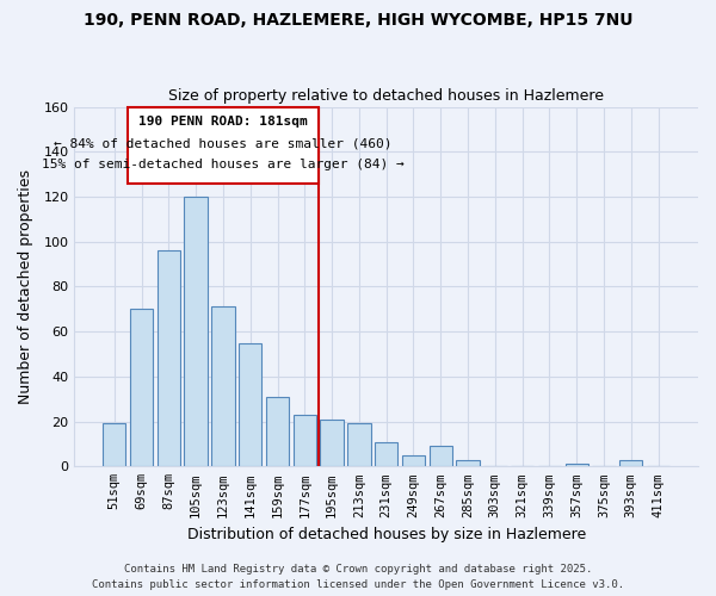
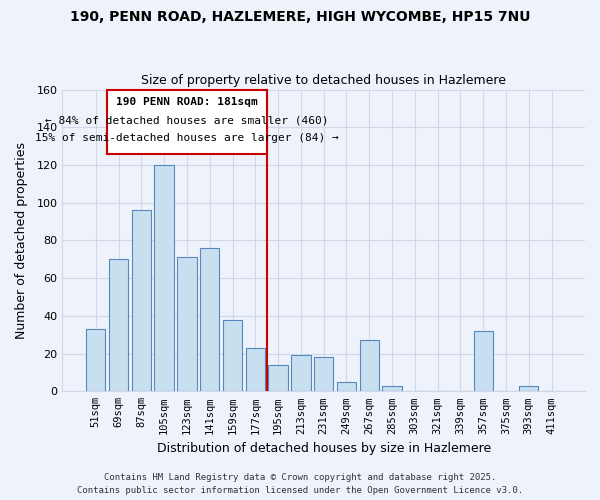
51sqm: 19 -> 33
141sqm: 55 -> 76
159sqm: 31 -> 38
195sqm: 21 -> 14
231sqm: 11 -> 18
267sqm: 9 -> 27
357sqm: 1 -> 32
